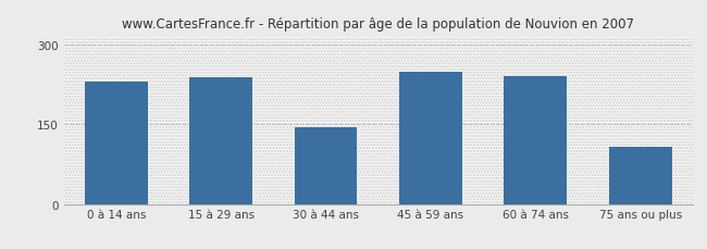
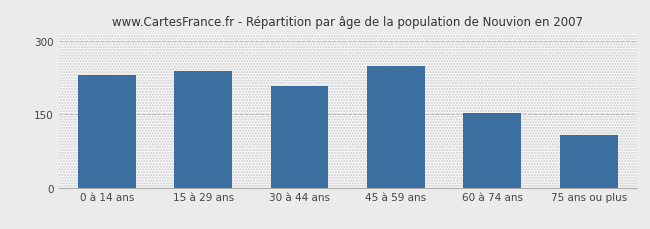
30 à 44 ans: 145 -> 207
60 à 74 ans: 240 -> 153
